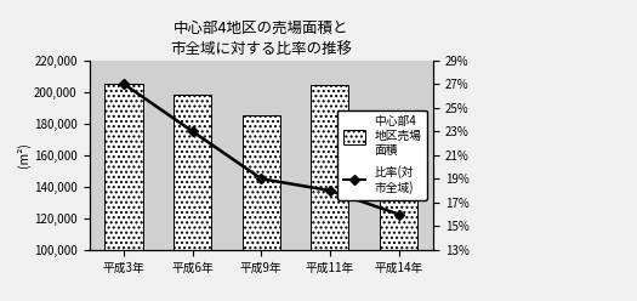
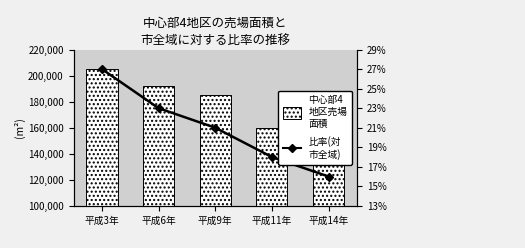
中心部4 地区売場 面積/平成6年: 198,000 -> 192,000
比率(対 市全域)/平成9年: 19% -> 21%
中心部4 地区売場 面積/平成11年: 204,000 -> 160,000
